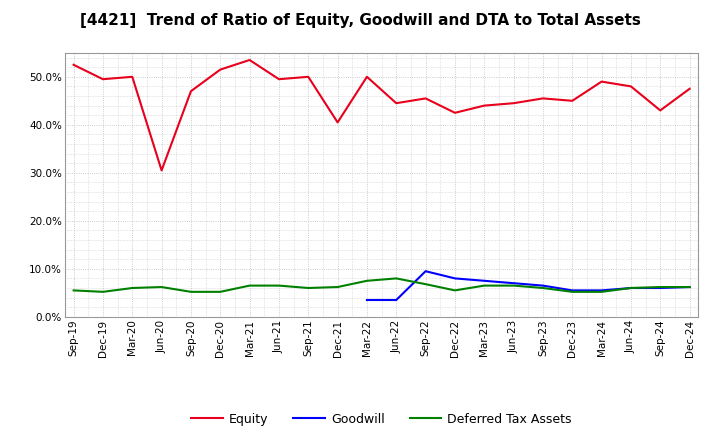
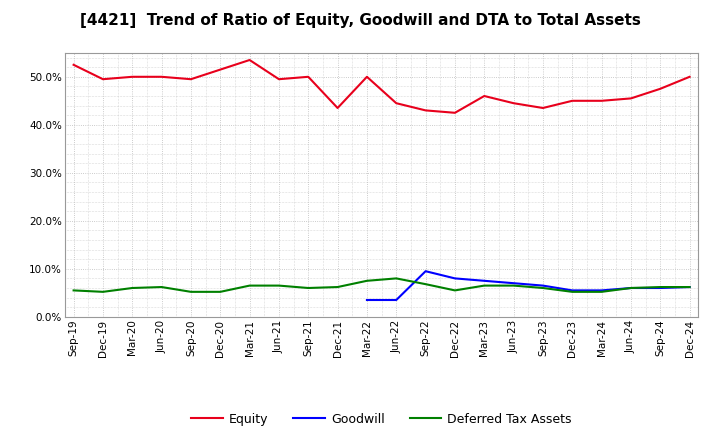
Equity/Jun-20: 30.5% -> 50.0%
Equity/Sep-20: 47.0% -> 49.5%
Equity/Dec-21: 40.5% -> 43.5%
Equity/Sep-22: 45.5% -> 43.0%
Equity/Mar-23: 44.0% -> 46.0%
Equity/Sep-23: 45.5% -> 43.5%
Equity/Mar-24: 49.0% -> 45.0%
Equity/Jun-24: 48.0% -> 45.5%
Equity/Sep-24: 43.0% -> 47.5%
Equity/Dec-24: 47.5% -> 50.0%
